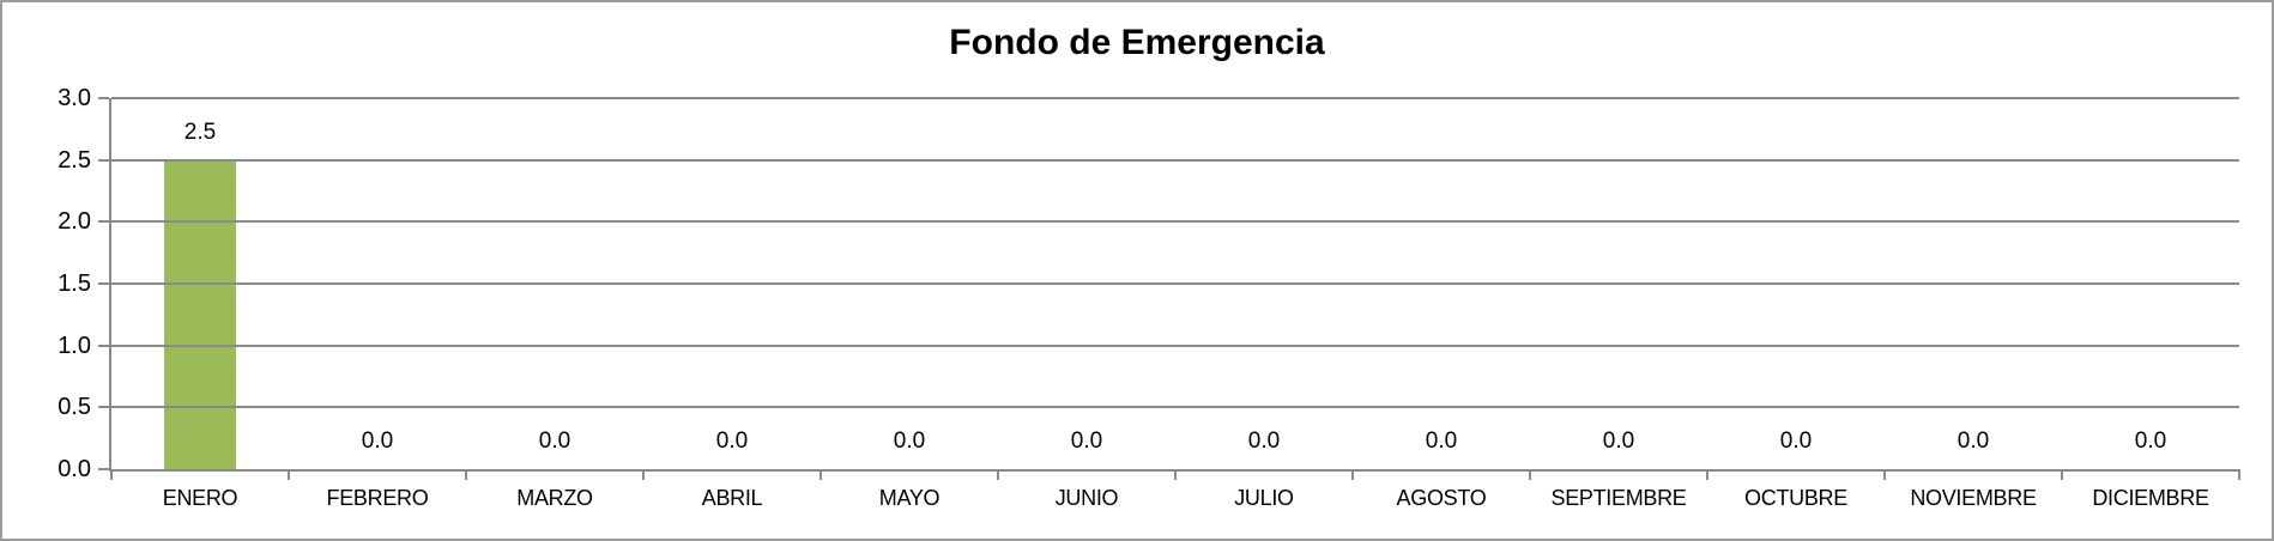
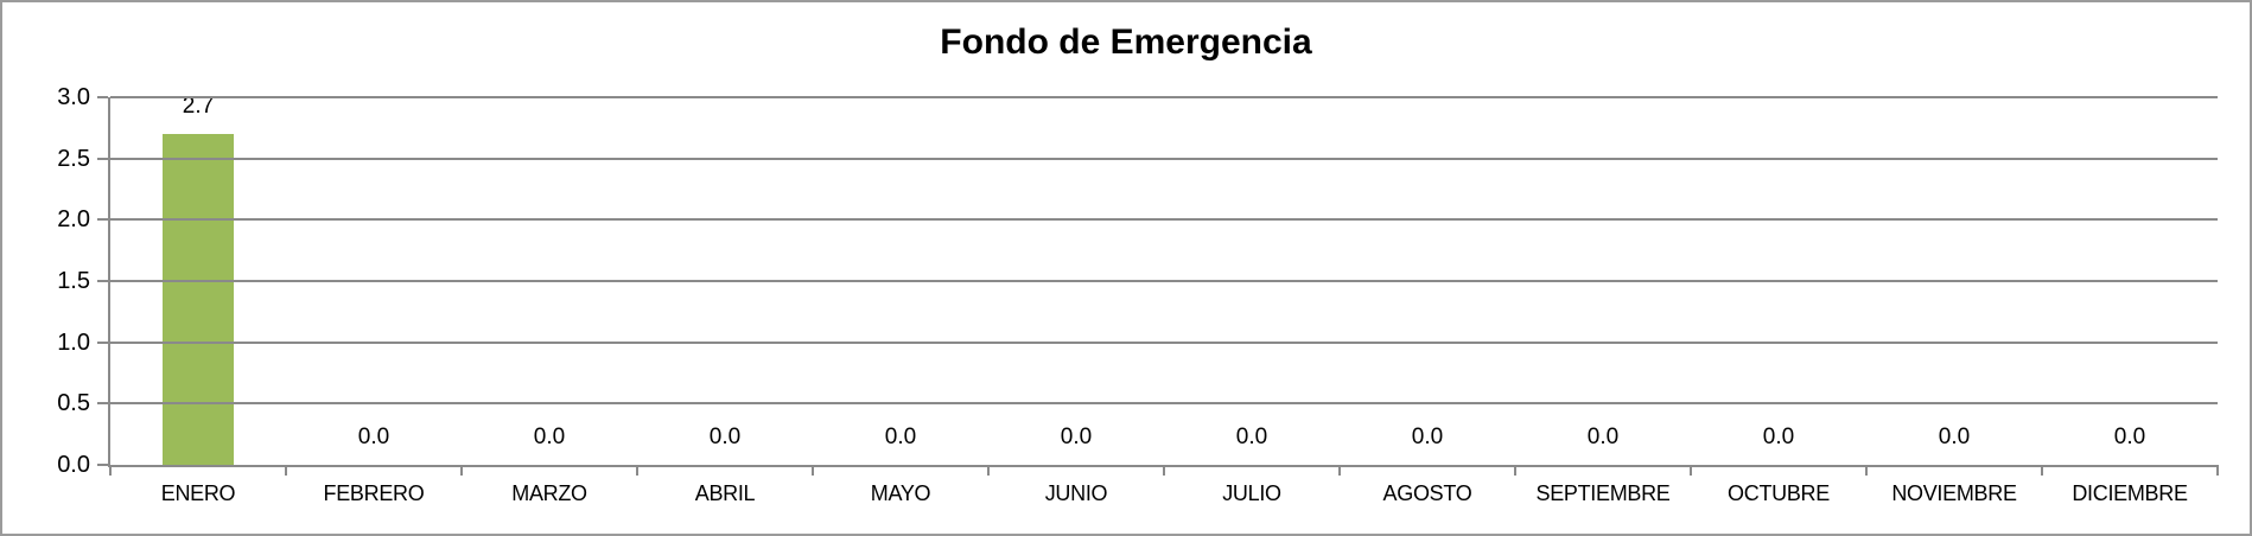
ENERO: 2.5 -> 2.7
